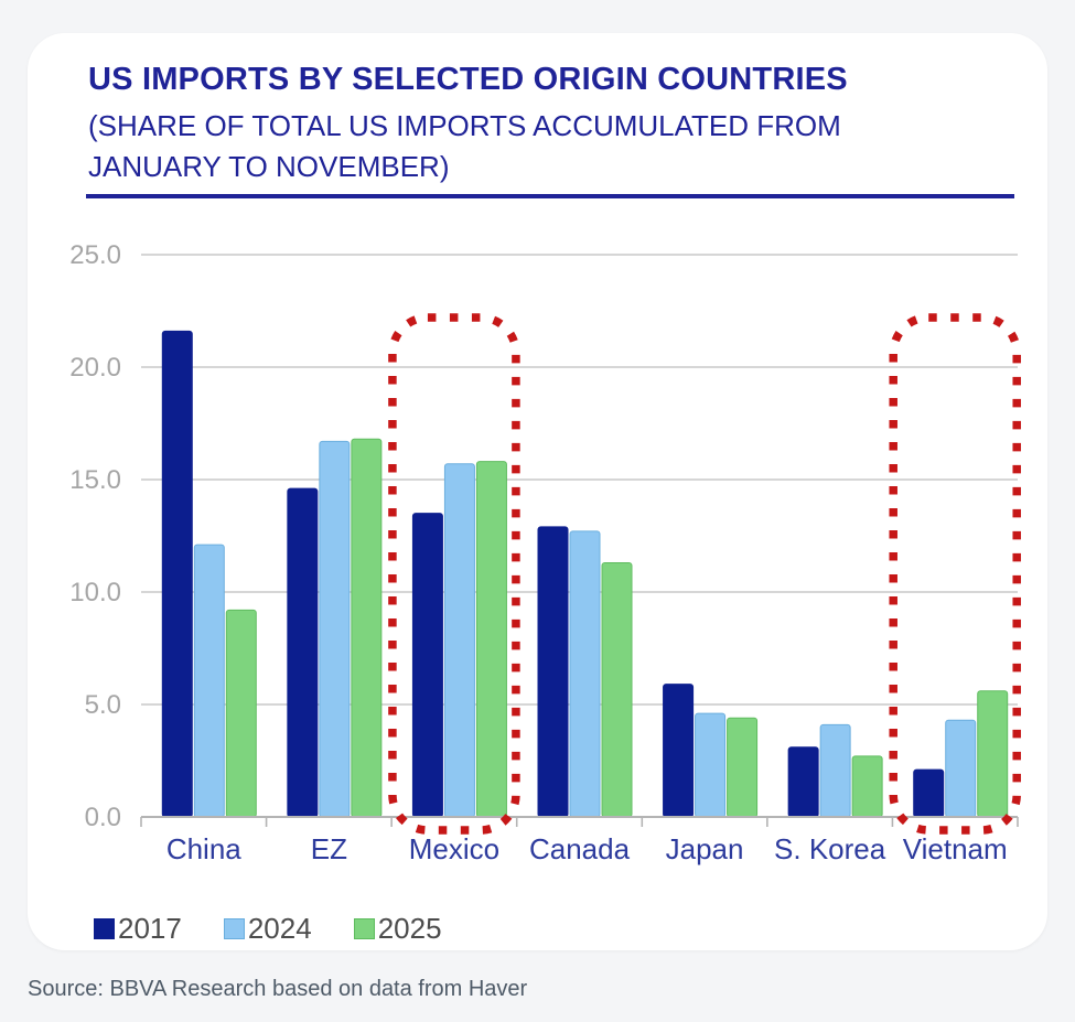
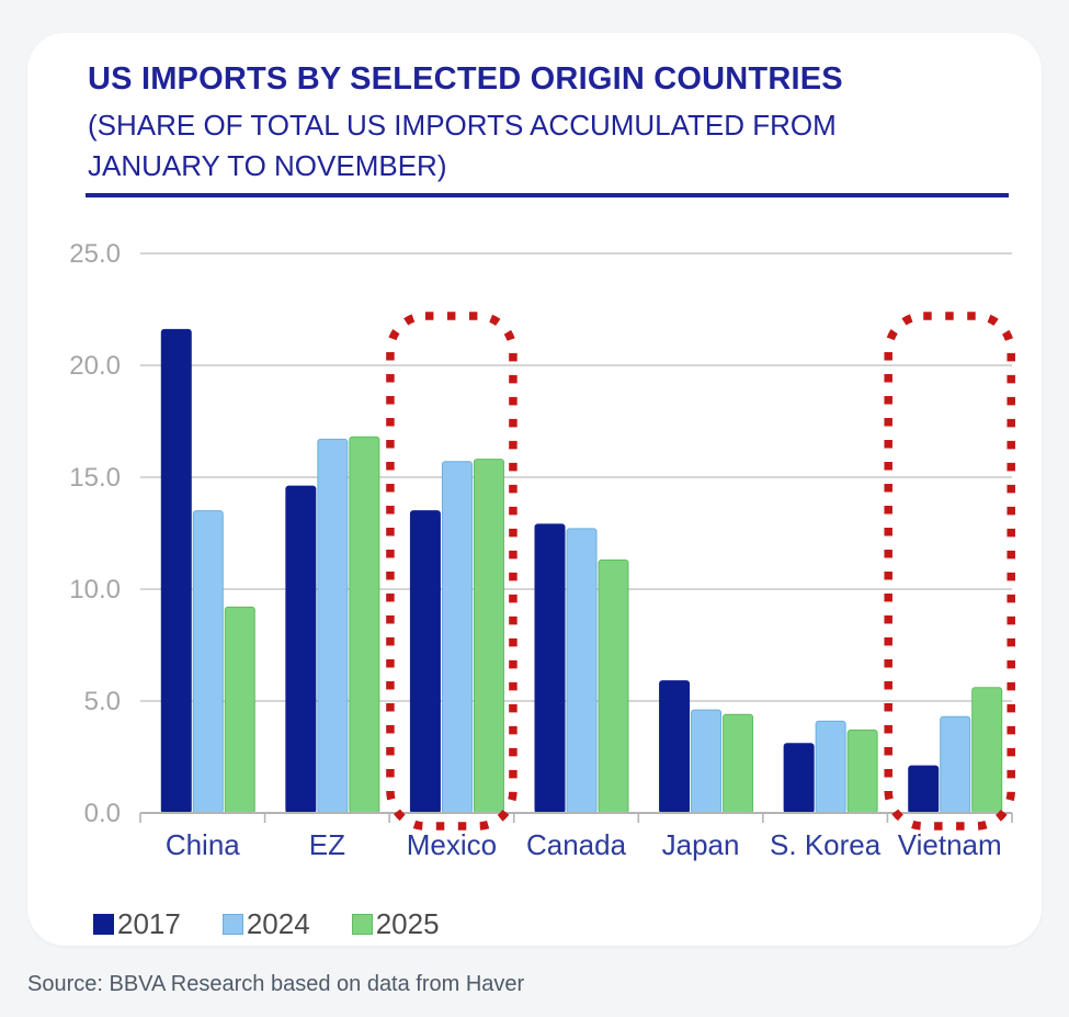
2024/China: 12.1 -> 13.5
2025/S. Korea: 2.7 -> 3.7
